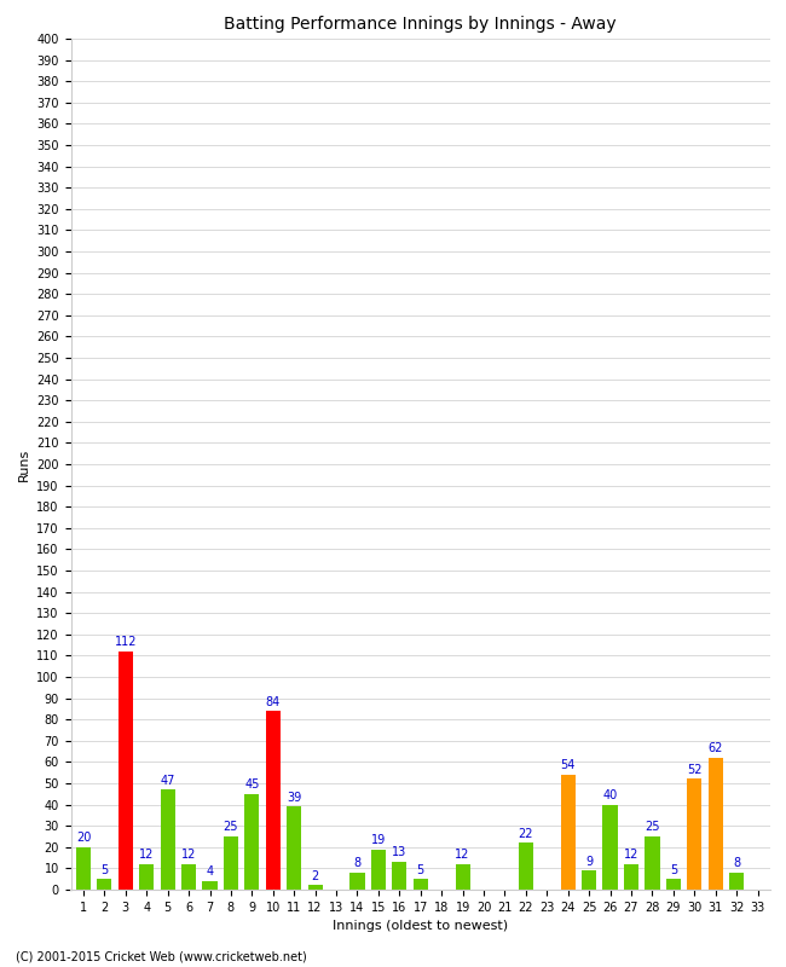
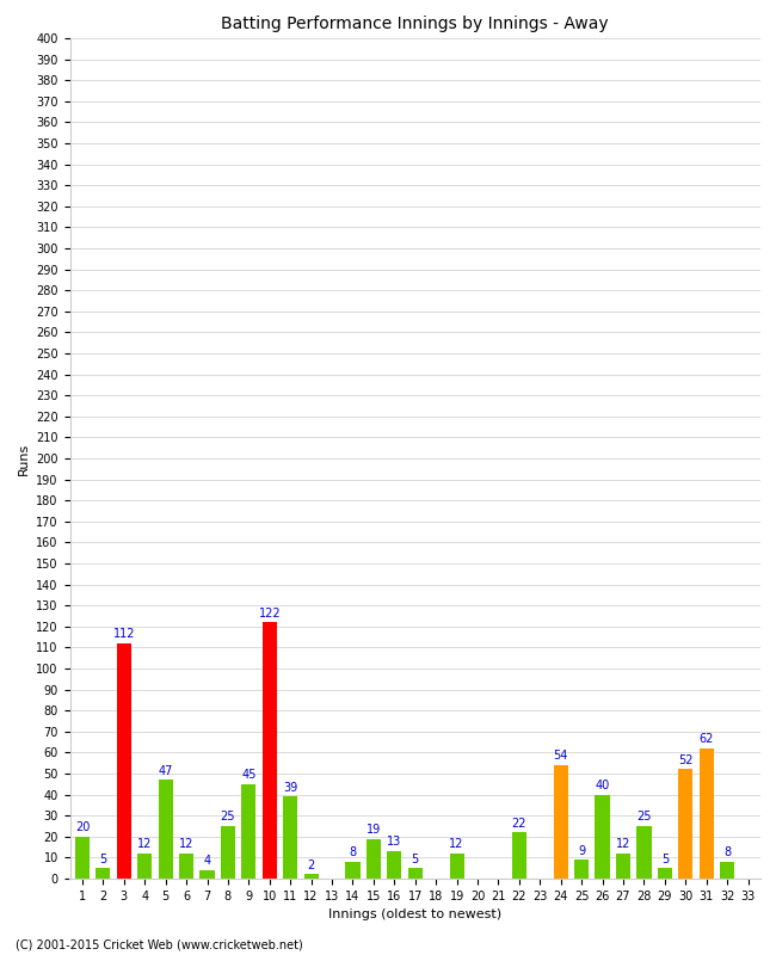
10: 84 -> 122
